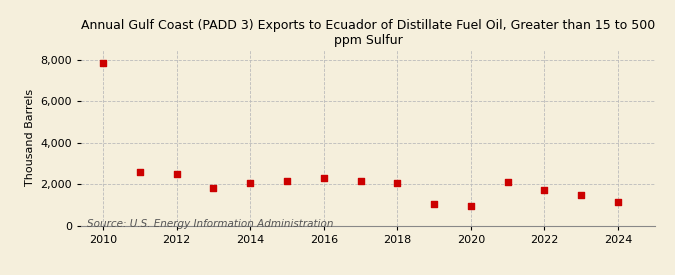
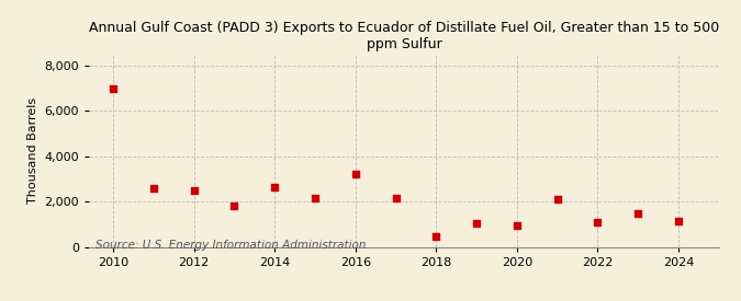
2010: 7,850 -> 7,000
2014: 2,050 -> 2,650
2016: 2,280 -> 3,200
2018: 2,050 -> 450
2022: 1,700 -> 1,100
